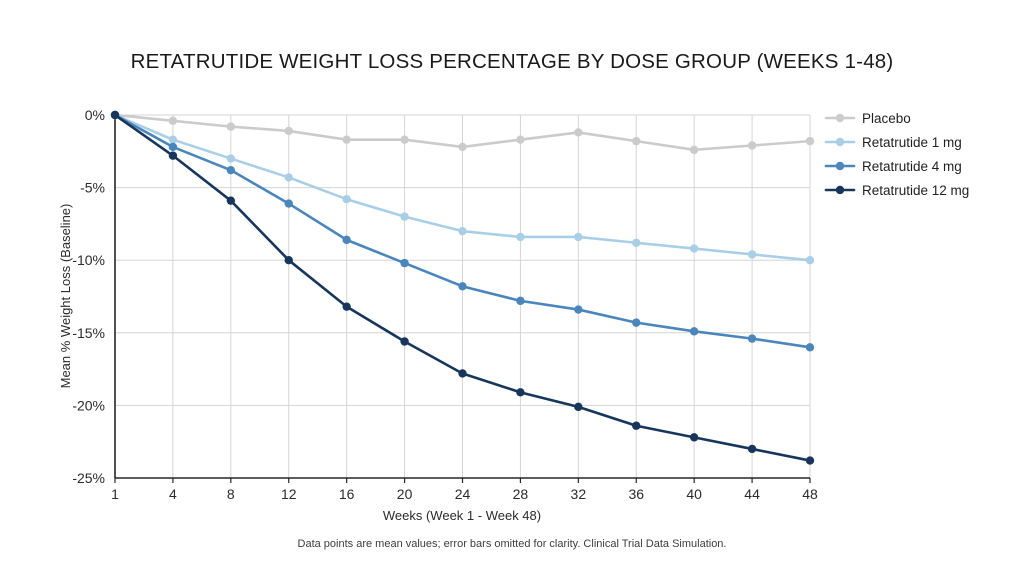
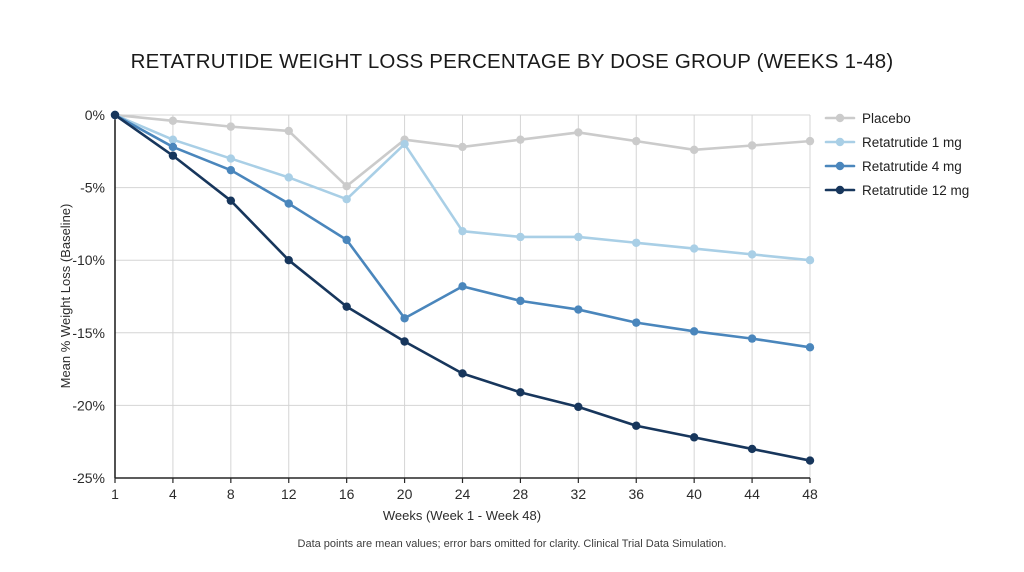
Placebo/16: -1.7% -> -4.9%
Retatrutide 1 mg/20: -7.0% -> -2.0%
Retatrutide 4 mg/20: -10.2% -> -14.0%
